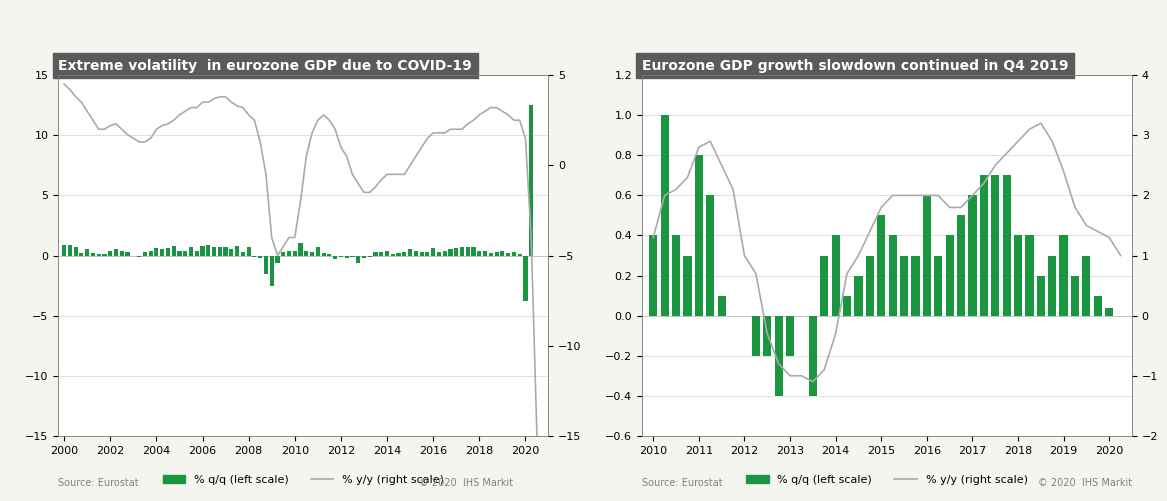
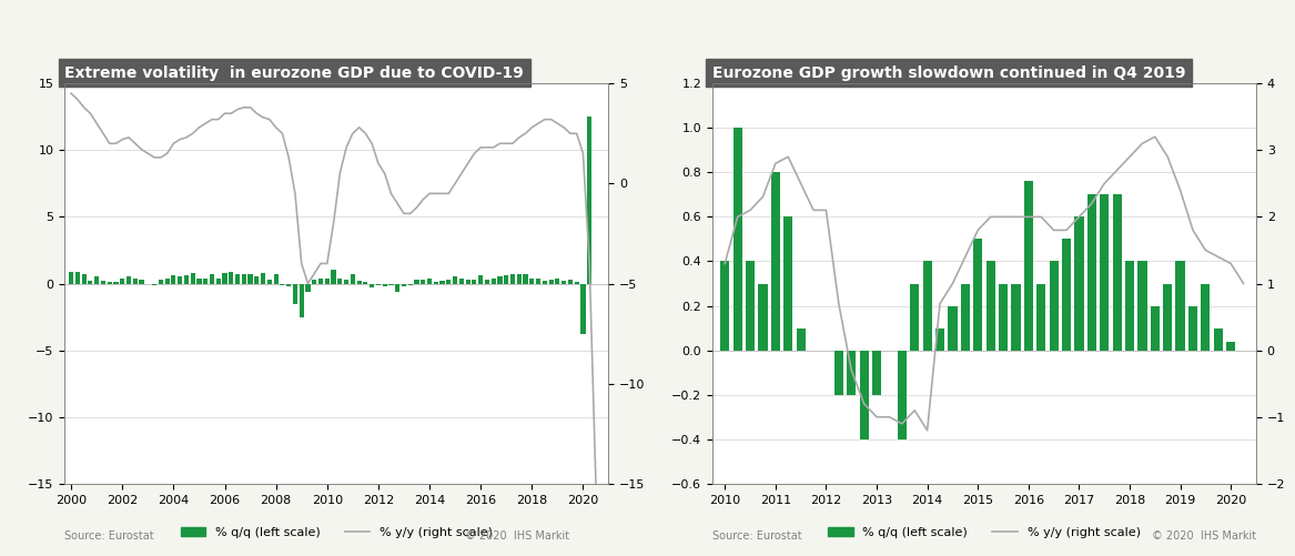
Eurozone GDP growth slowdown continued in Q4 2019/% y/y (right scale)/2012: 1.0 -> 2.1
Eurozone GDP growth slowdown continued in Q4 2019/% y/y (right scale)/2014: -0.3 -> -1.2
Eurozone GDP growth slowdown continued in Q4 2019/% q/q (left scale)/2016: 0.60 -> 0.76
